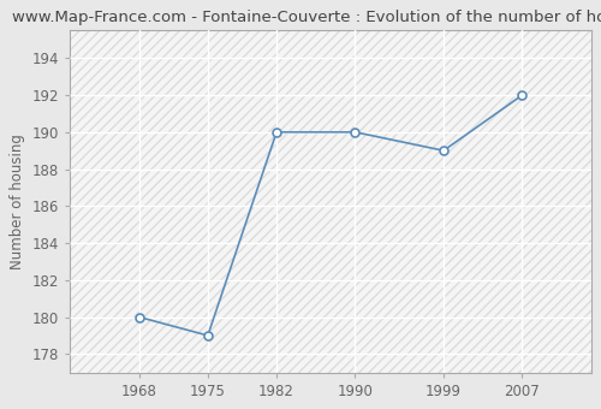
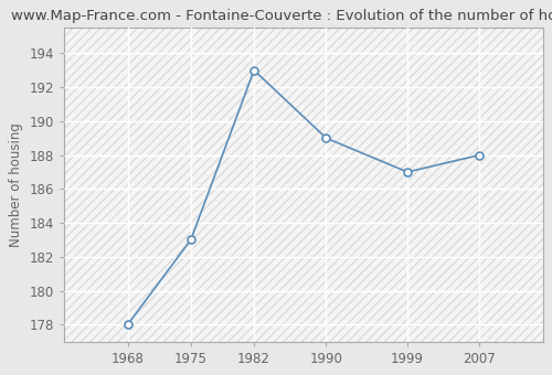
1968: 180 -> 178
1975: 179 -> 183
1982: 190 -> 193
1990: 190 -> 189
1999: 189 -> 187
2007: 192 -> 188
